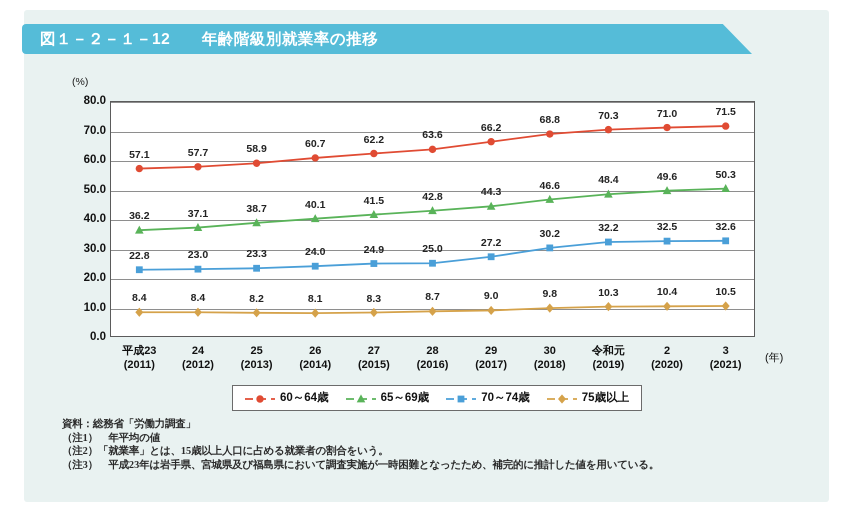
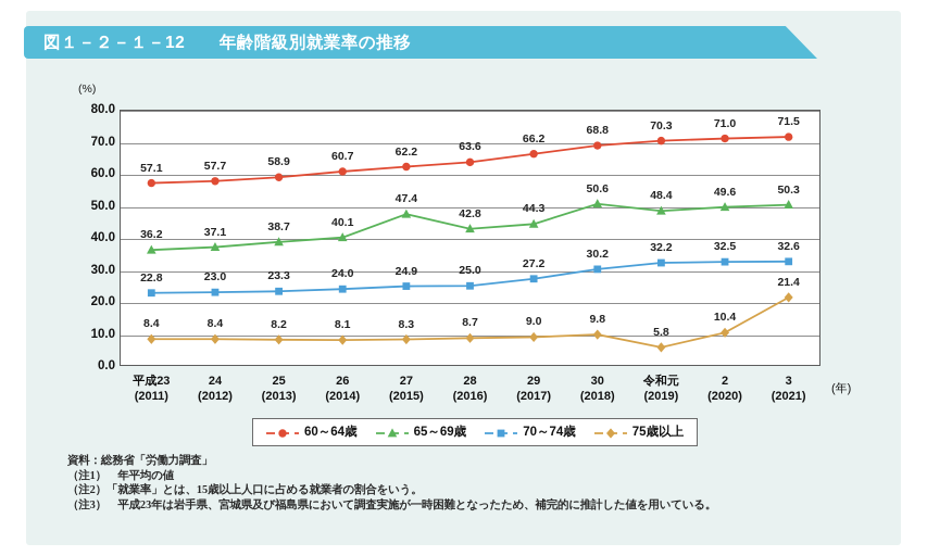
65～69歳/27 (2015): 41.5 -> 47.4
65～69歳/30 (2018): 46.6 -> 50.6
75歳以上/令和元 (2019): 10.3 -> 5.8
75歳以上/3 (2021): 10.5 -> 21.4
